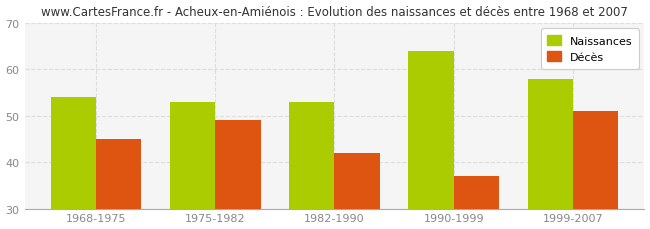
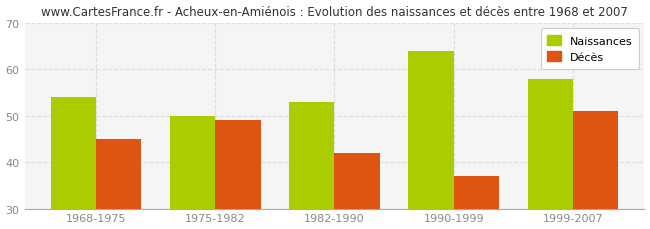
Naissances/1975-1982: 53 -> 50
